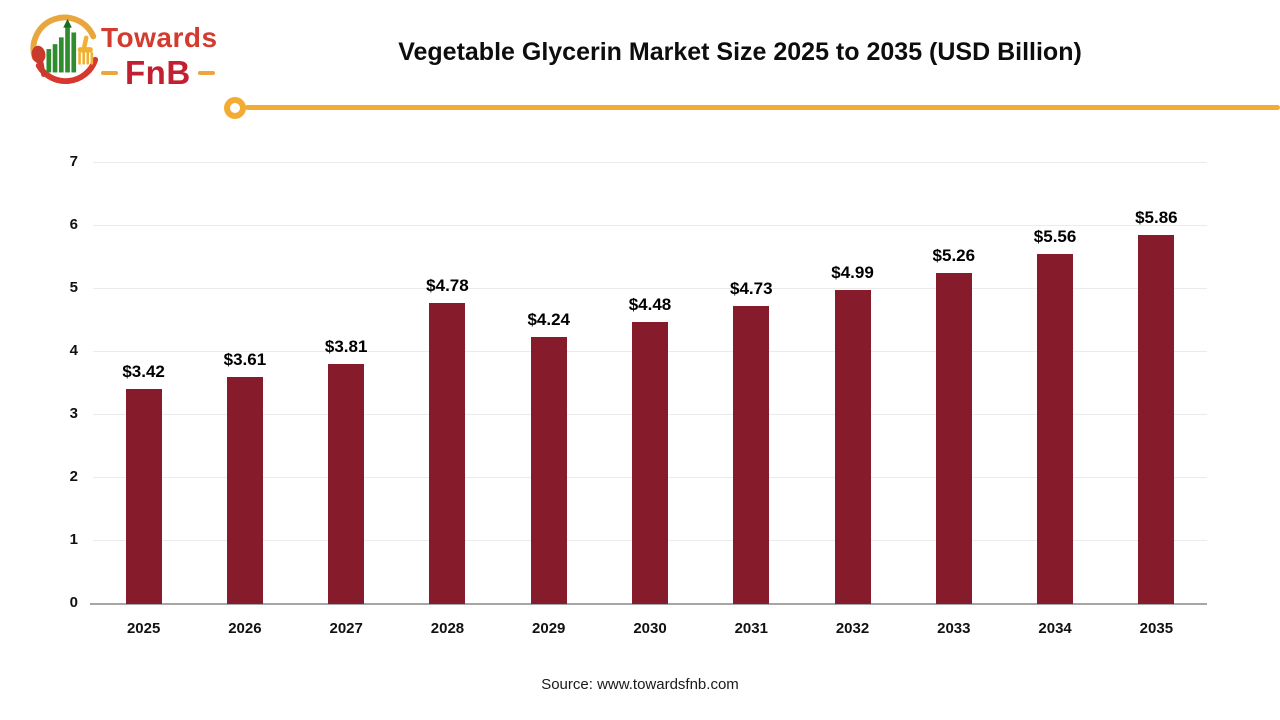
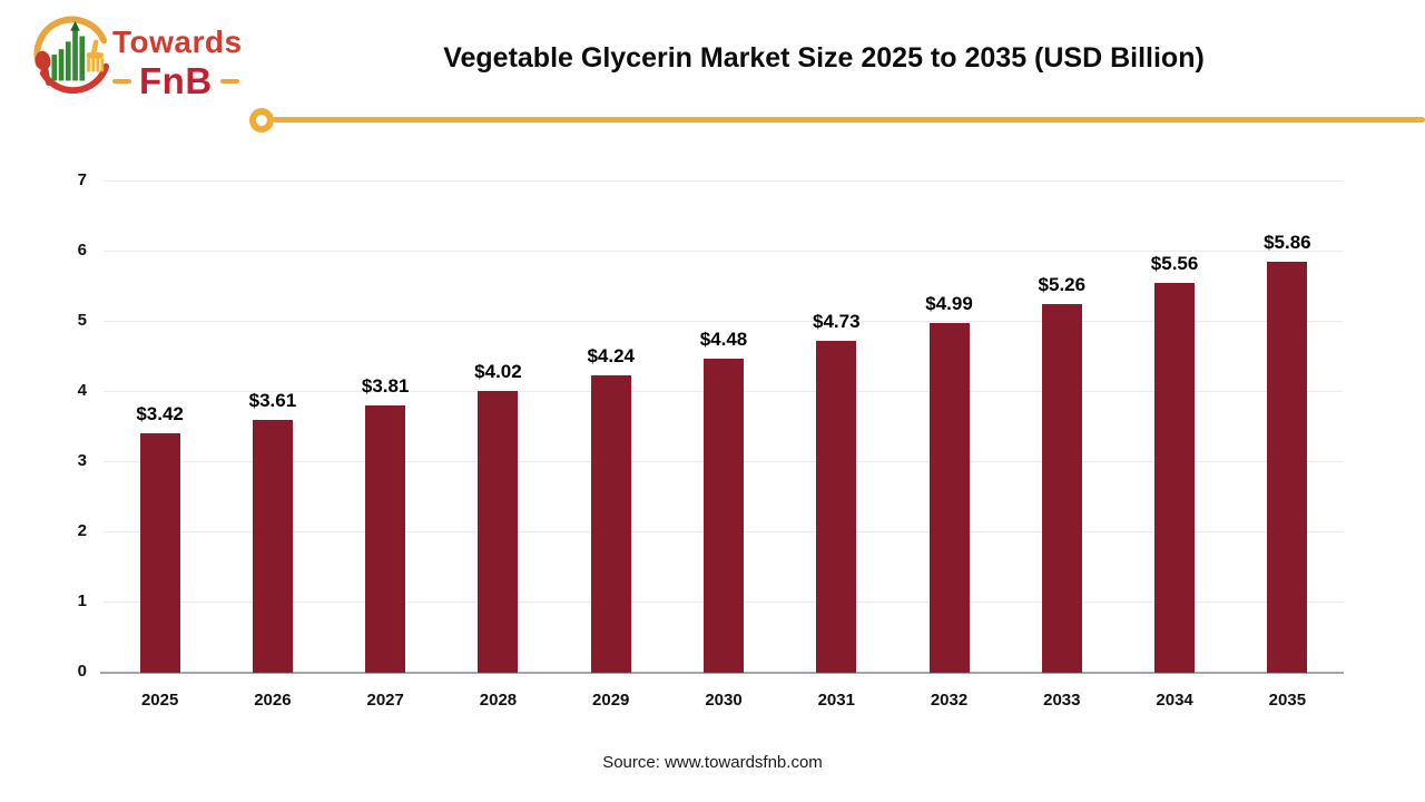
2028: $4.78 -> $4.02
